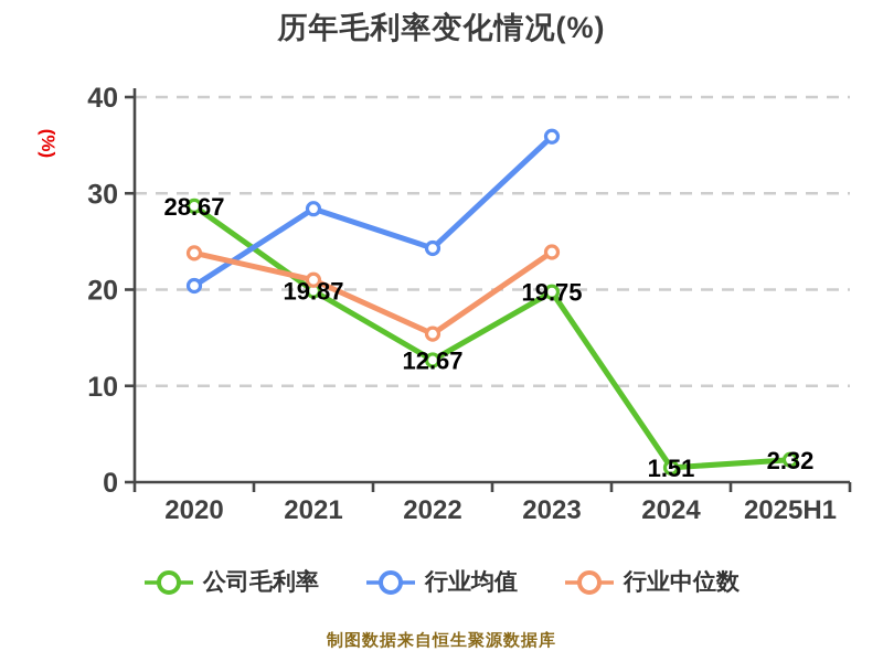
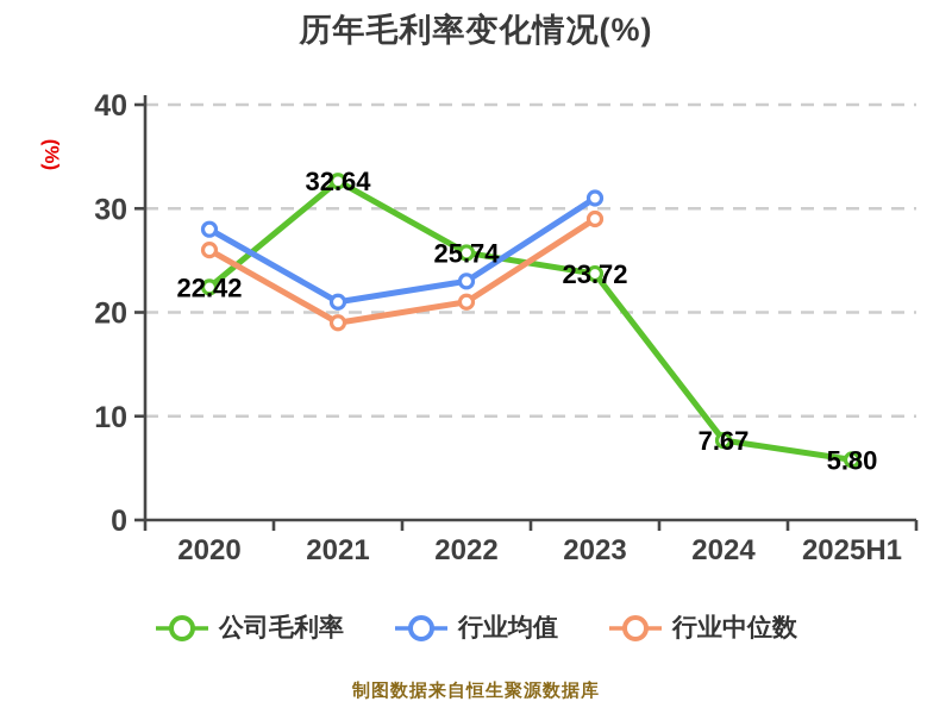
公司毛利率/2020: 28.67 -> 22.42
行业均值/2020: 20 -> 28
行业中位数/2020: 24 -> 26
公司毛利率/2021: 19.87 -> 32.64
行业均值/2021: 28 -> 21
行业中位数/2021: 21 -> 19
公司毛利率/2022: 12.67 -> 25.74
行业均值/2022: 24 -> 23
行业中位数/2022: 15 -> 21
公司毛利率/2023: 19.75 -> 23.72
行业均值/2023: 36 -> 31
行业中位数/2023: 24 -> 29
公司毛利率/2024: 1.51 -> 7.67
公司毛利率/2025H1: 2.32 -> 5.80
